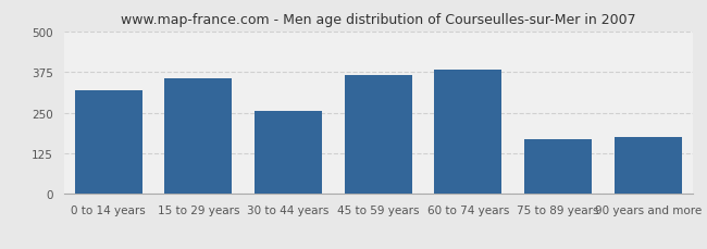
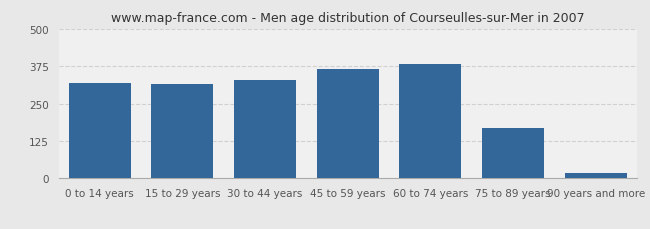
15 to 29 years: 355 -> 315
30 to 44 years: 255 -> 330
90 years and more: 175 -> 18
